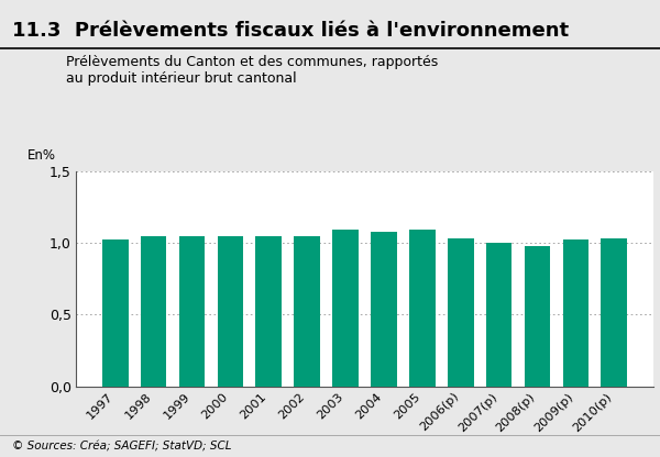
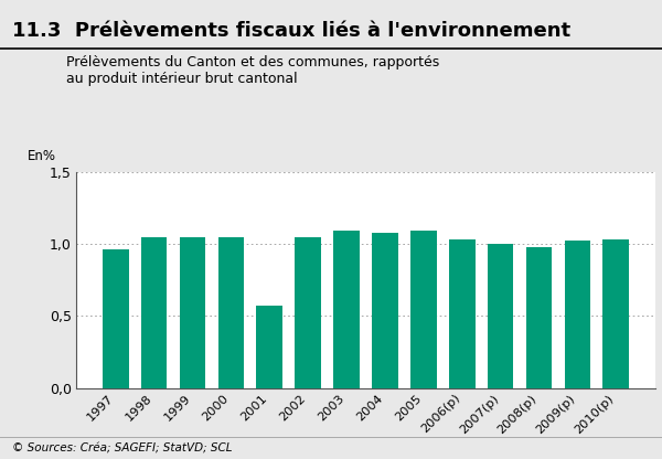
1997: 1,02 -> 0,96
2001: 1,05 -> 0,57
